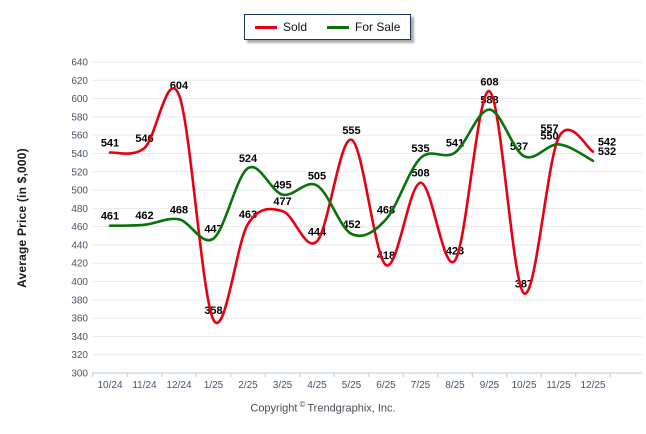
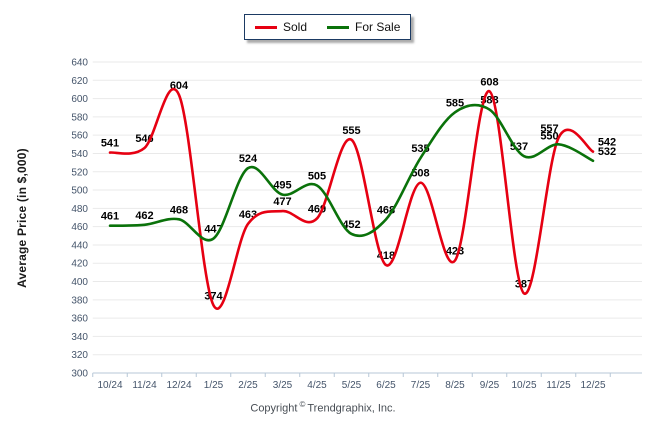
Sold/1/25: 358 -> 374
Sold/4/25: 444 -> 469
For Sale/8/25: 541 -> 585
